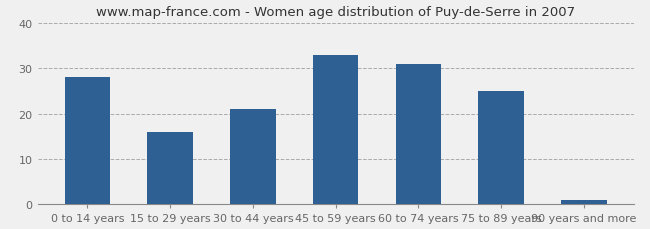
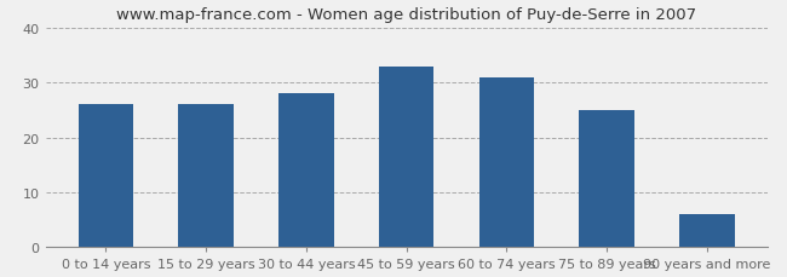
0 to 14 years: 28 -> 26
15 to 29 years: 16 -> 26
30 to 44 years: 21 -> 28
90 years and more: 1 -> 6
